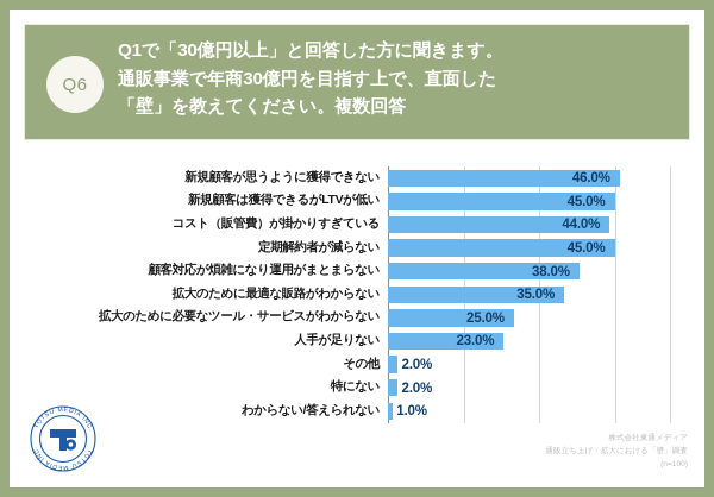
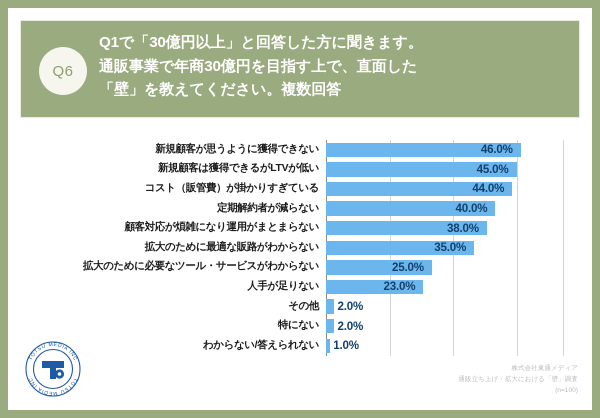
定期解約者が減らない: 45.0% -> 40.0%
